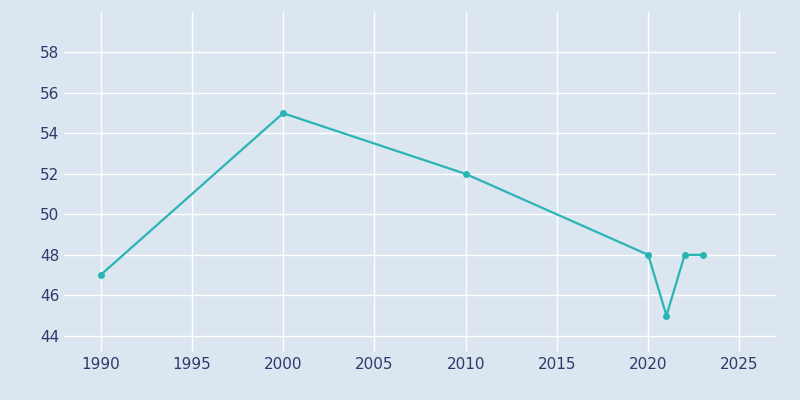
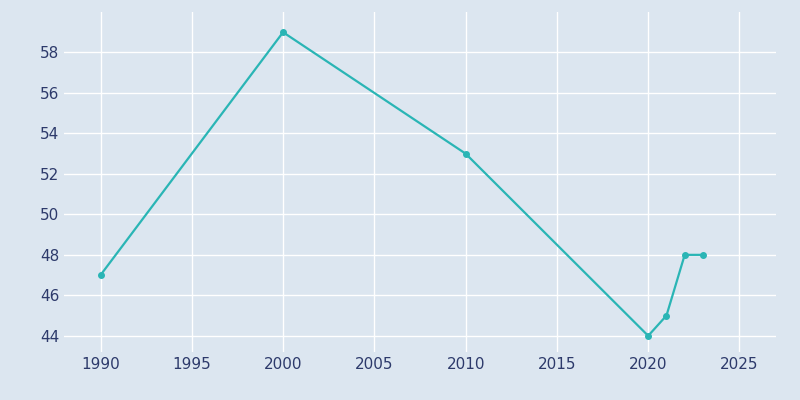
2000: 55 -> 59
2010: 52 -> 53
2020: 48 -> 44
